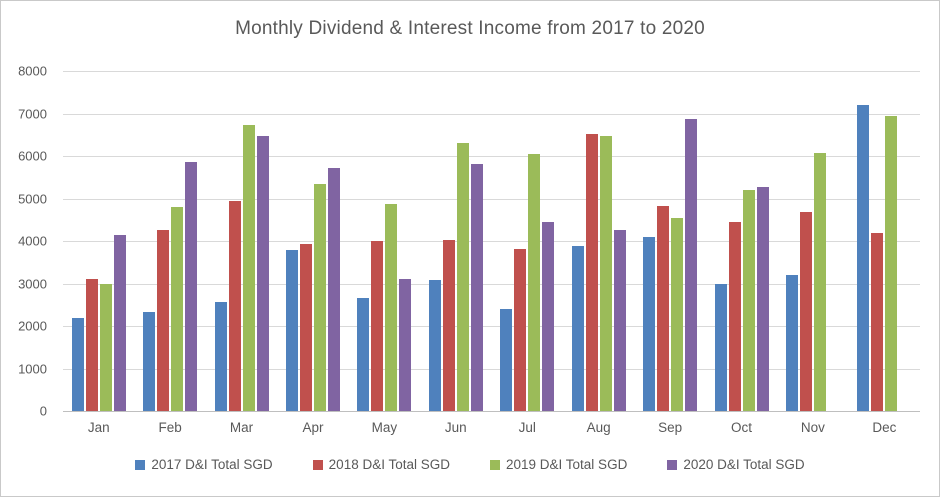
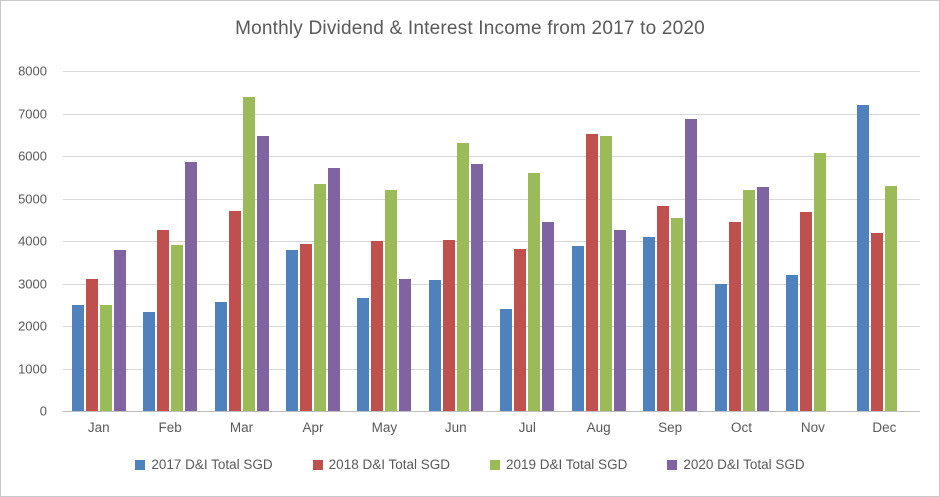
2017 D&I Total SGD/Jan: 2200 -> 2500
2019 D&I Total SGD/Jan: 3000 -> 2500
2020 D&I Total SGD/Jan: 4200 -> 3800
2019 D&I Total SGD/Feb: 4800 -> 3900
2018 D&I Total SGD/Mar: 5000 -> 4700
2019 D&I Total SGD/Mar: 6700 -> 7400
2019 D&I Total SGD/May: 4900 -> 5200
2019 D&I Total SGD/Jul: 6000 -> 5600
2019 D&I Total SGD/Dec: 7000 -> 5300
